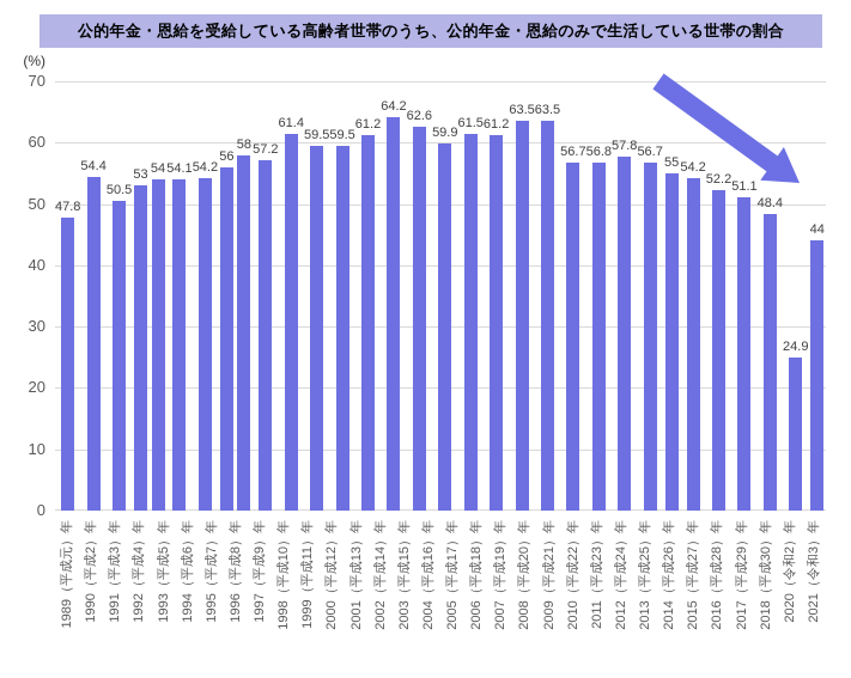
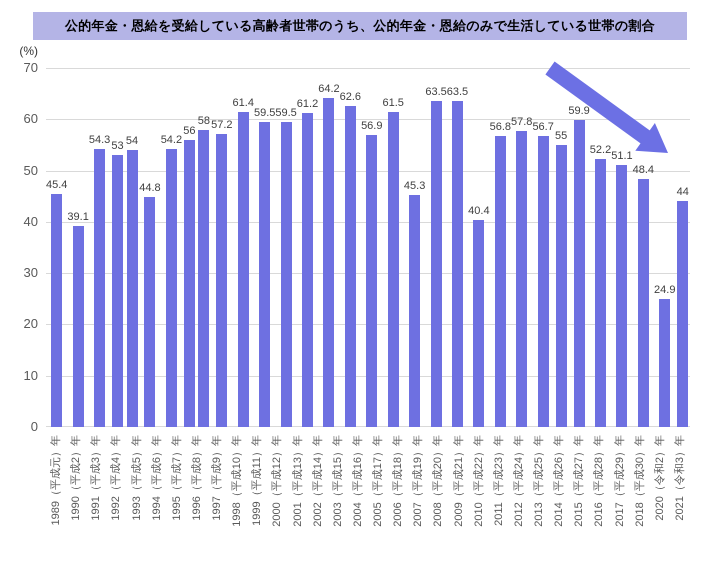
1989（平成元）年: 47.8 -> 45.4
1990（平成2）年: 54.4 -> 39.1
1991（平成3）年: 50.5 -> 54.3
1994（平成6）年: 54.1 -> 44.8
2005（平成17）年: 59.9 -> 56.9
2007（平成19）年: 61.2 -> 45.3
2010（平成22）年: 56.7 -> 40.4
2015（平成27）年: 54.2 -> 59.9
